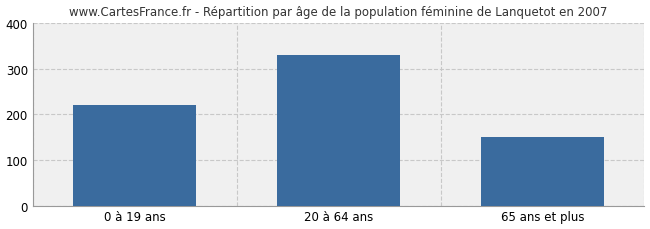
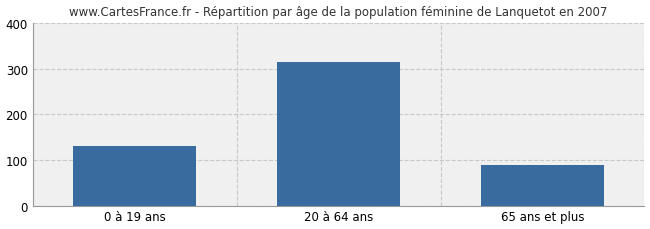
0 à 19 ans: 220 -> 131
20 à 64 ans: 330 -> 315
65 ans et plus: 150 -> 88
